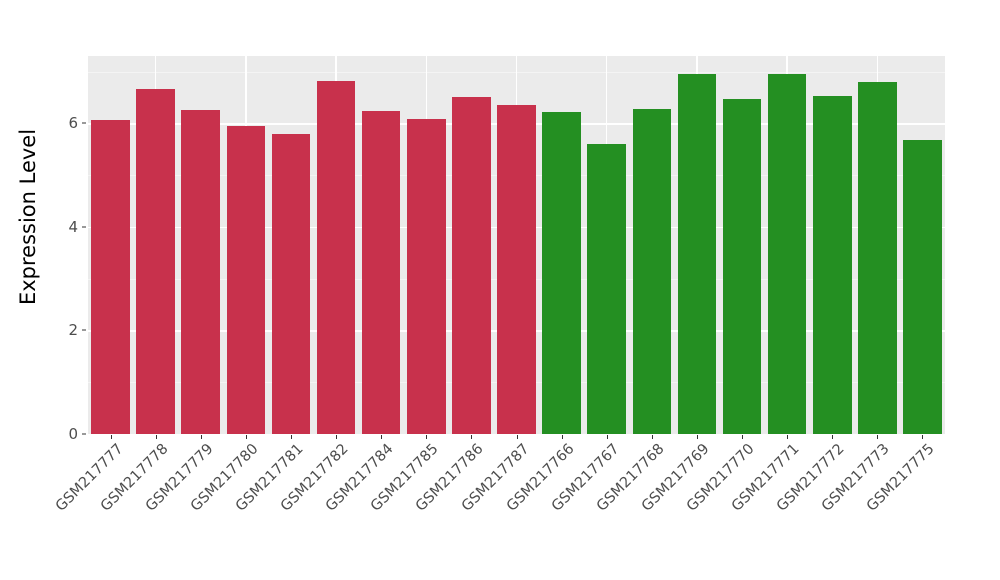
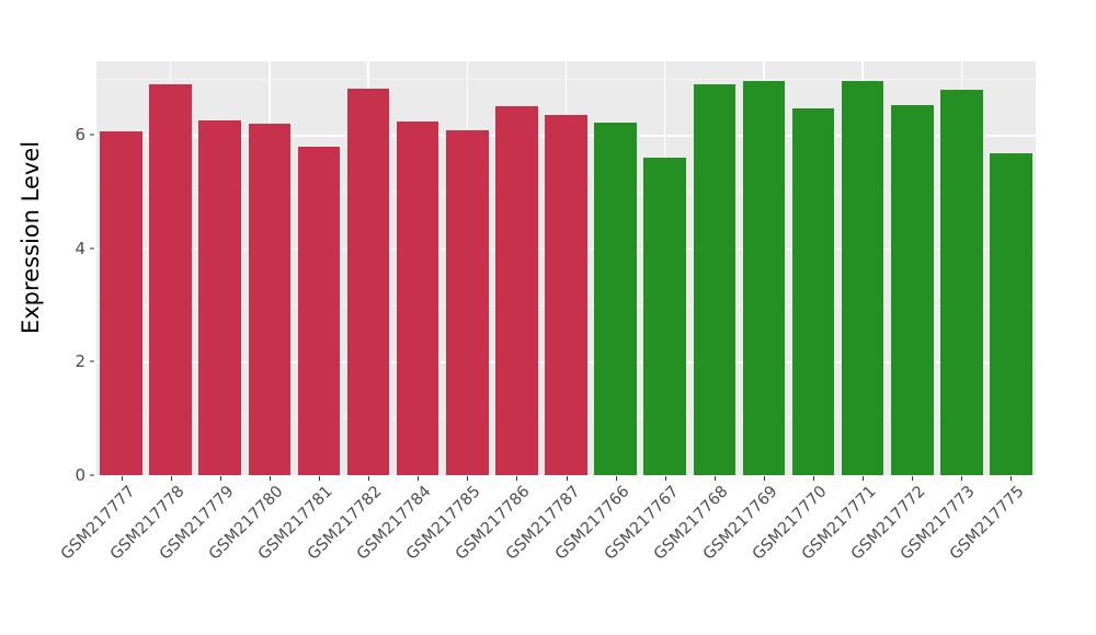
GSM217778: 6.7 -> 6.9
GSM217780: 6.0 -> 6.2
GSM217768: 6.3 -> 6.9
